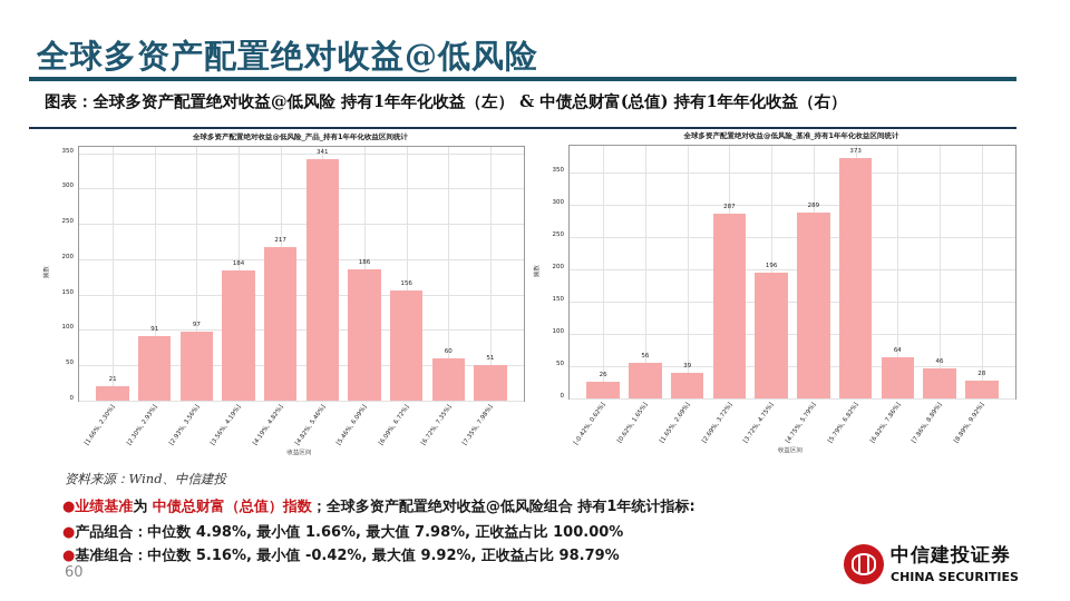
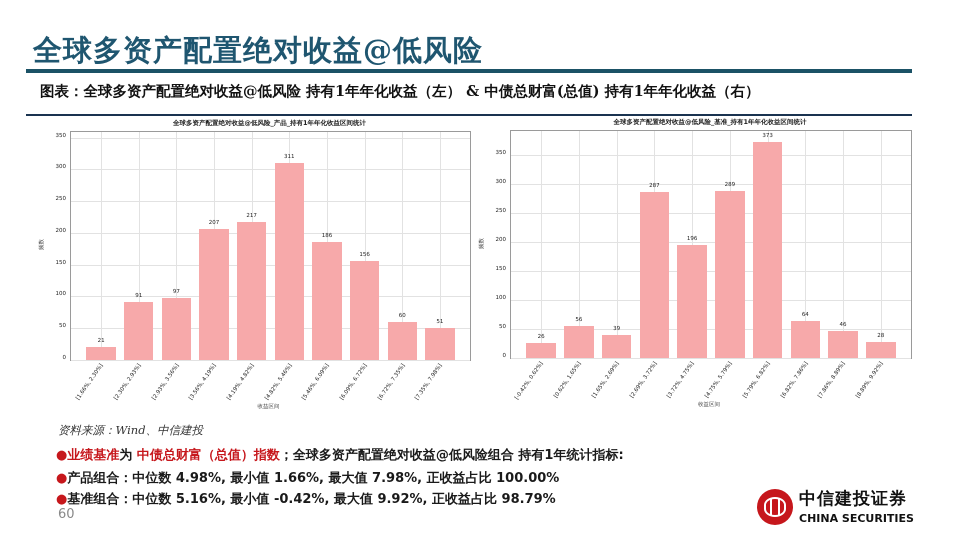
全球多资产配置绝对收益@低风险_产品_持有1年年化收益区间统计/[3.56%, 4.19%]: 184 -> 207
全球多资产配置绝对收益@低风险_产品_持有1年年化收益区间统计/[4.82%, 5.46%]: 341 -> 311
